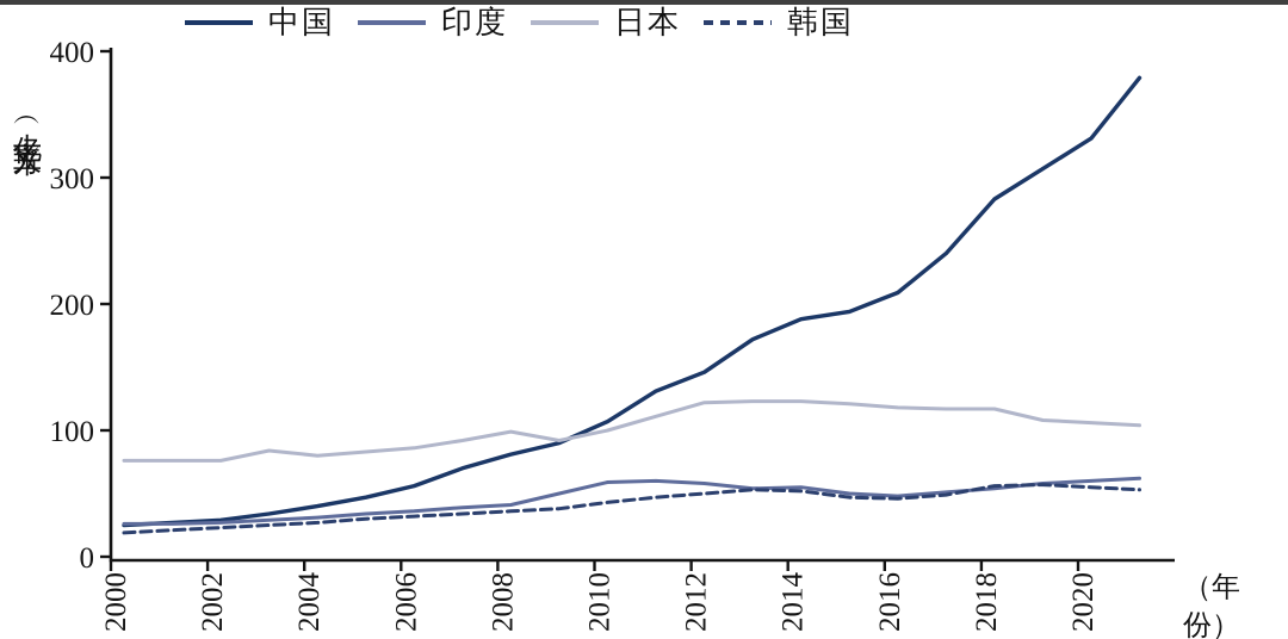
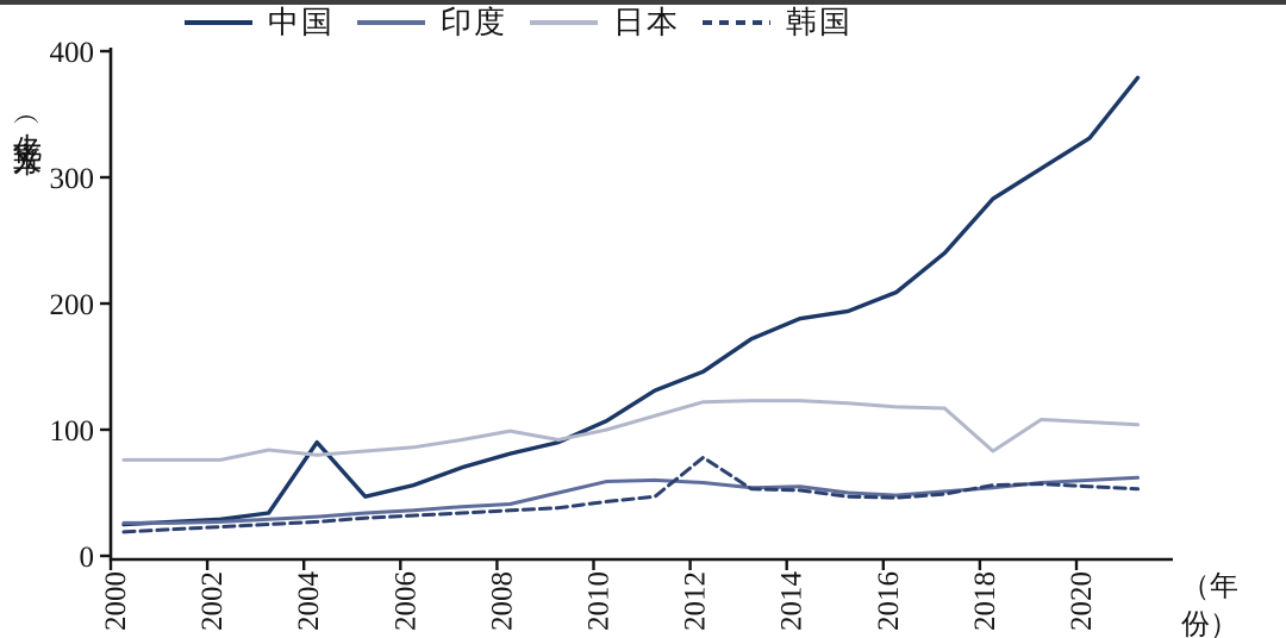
中国/2004: 40 -> 90
韩国/2012: 50 -> 78
日本/2018: 117 -> 83
